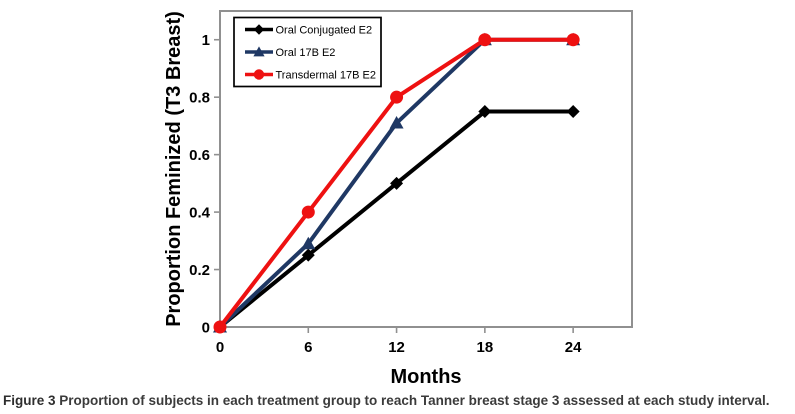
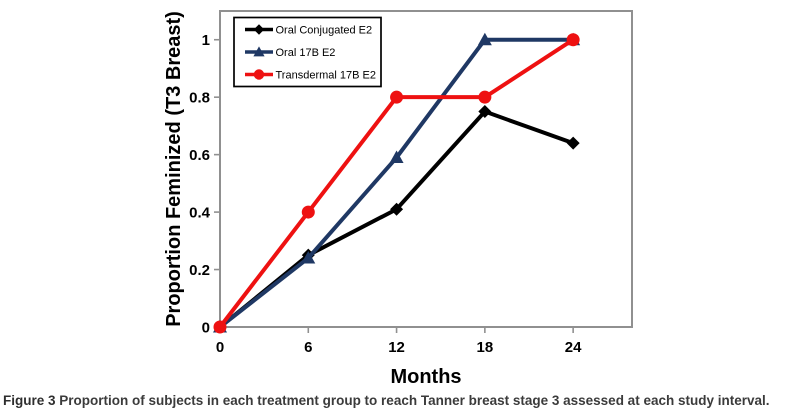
Oral 17B E2/6: 0.29 -> 0.24
Oral Conjugated E2/12: 0.50 -> 0.41
Oral 17B E2/12: 0.71 -> 0.59
Transdermal 17B E2/18: 1.0 -> 0.8
Oral Conjugated E2/24: 0.75 -> 0.64
